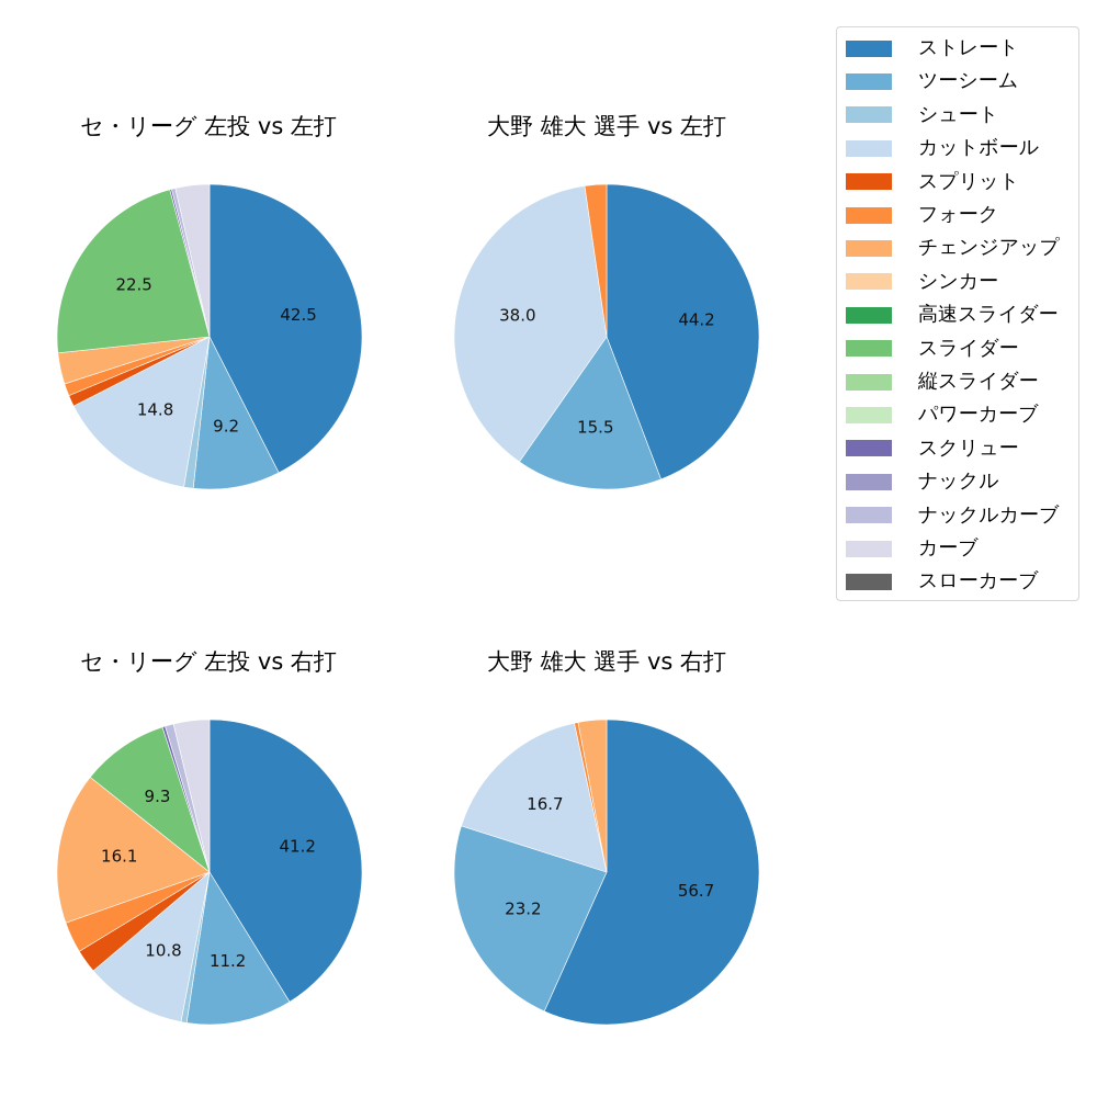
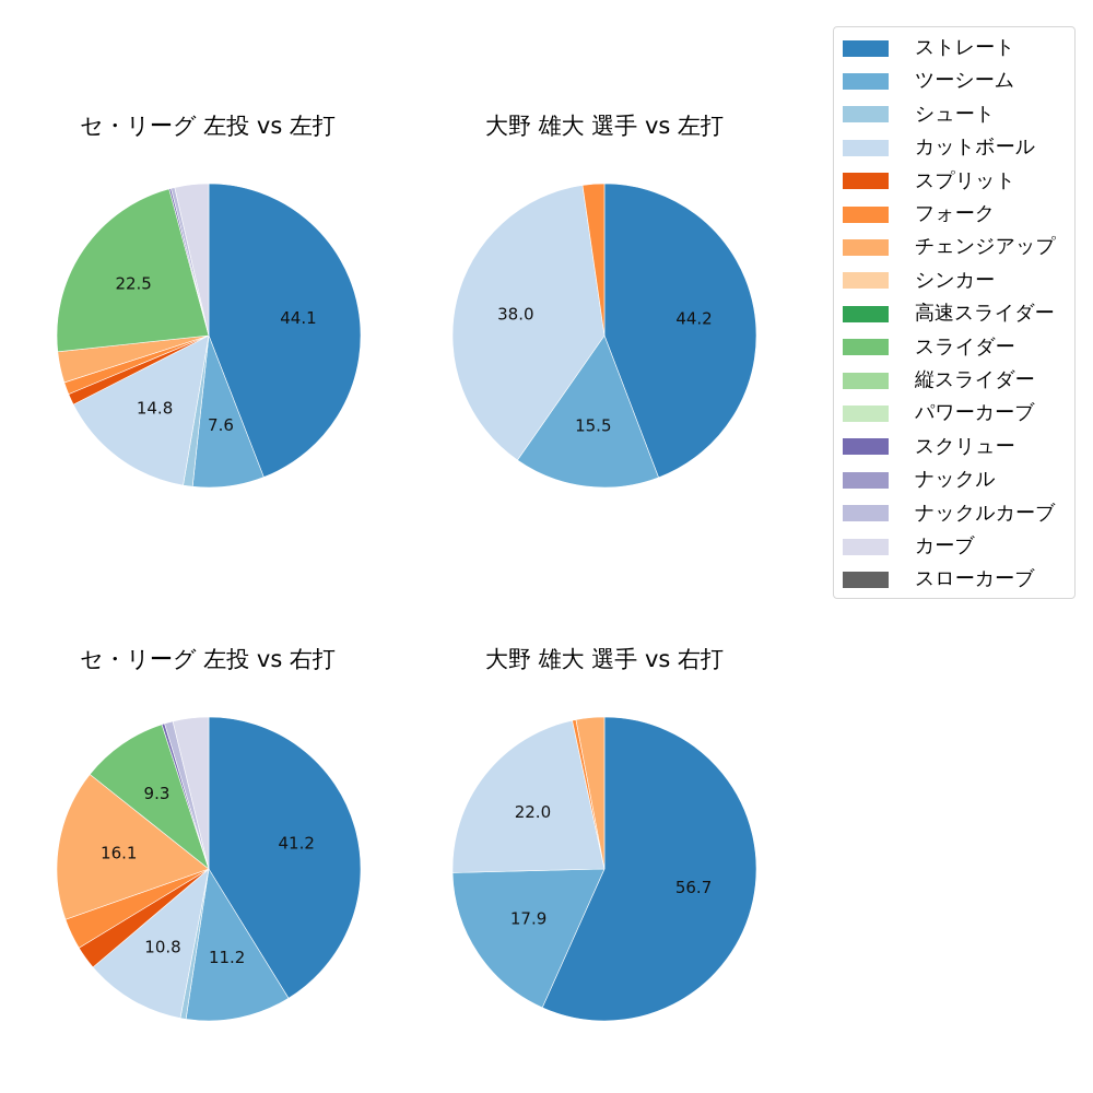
セ・リーグ 左投 vs 左打/ストレート: 42.5 -> 44.1
セ・リーグ 左投 vs 左打/ツーシーム: 9.2 -> 7.6
大野 雄大 選手 vs 右打/ツーシーム: 23.2 -> 17.9
大野 雄大 選手 vs 右打/カットボール: 16.7 -> 22.0
